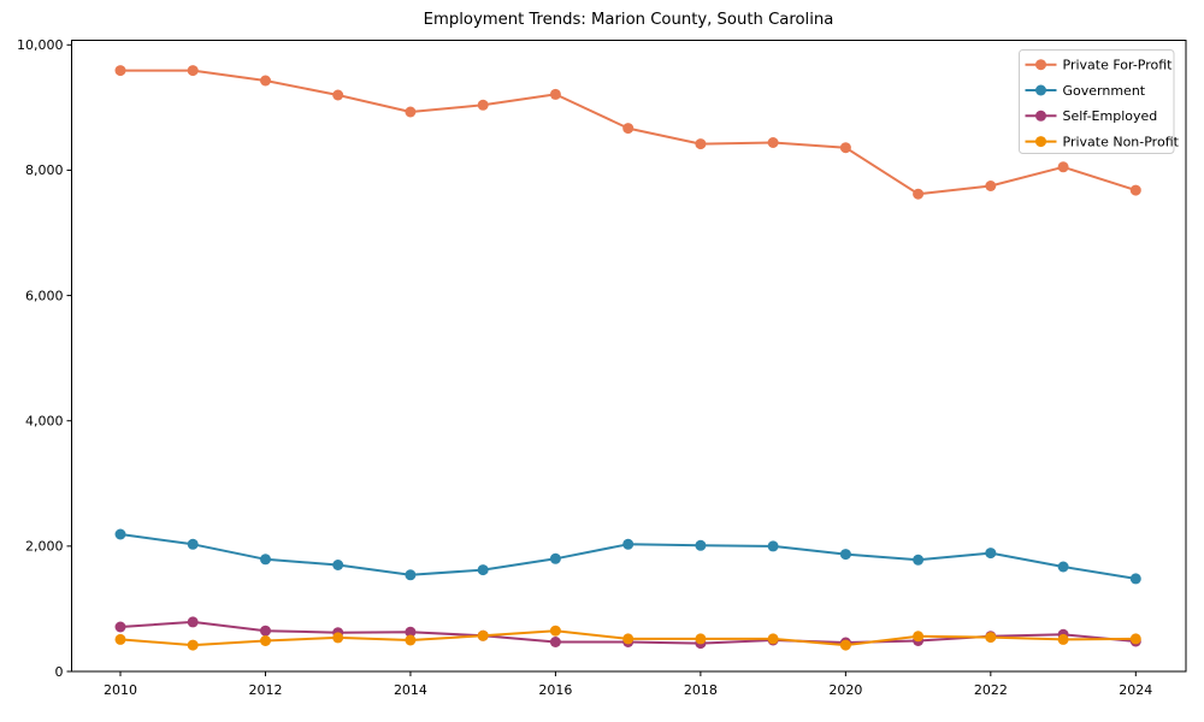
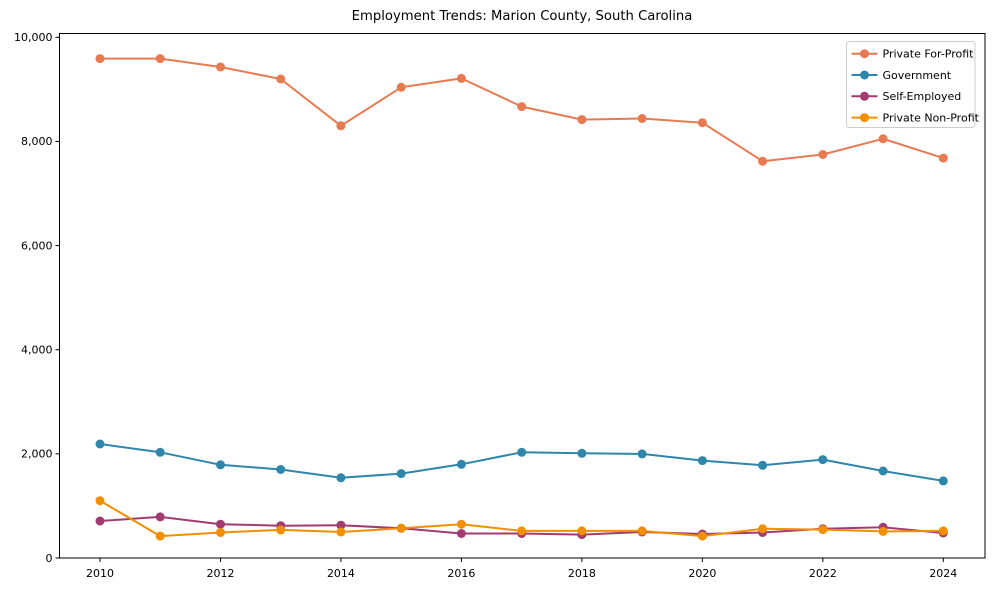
Private Non-Profit/2010: 500 -> 1100
Private For-Profit/2014: 8900 -> 8300
